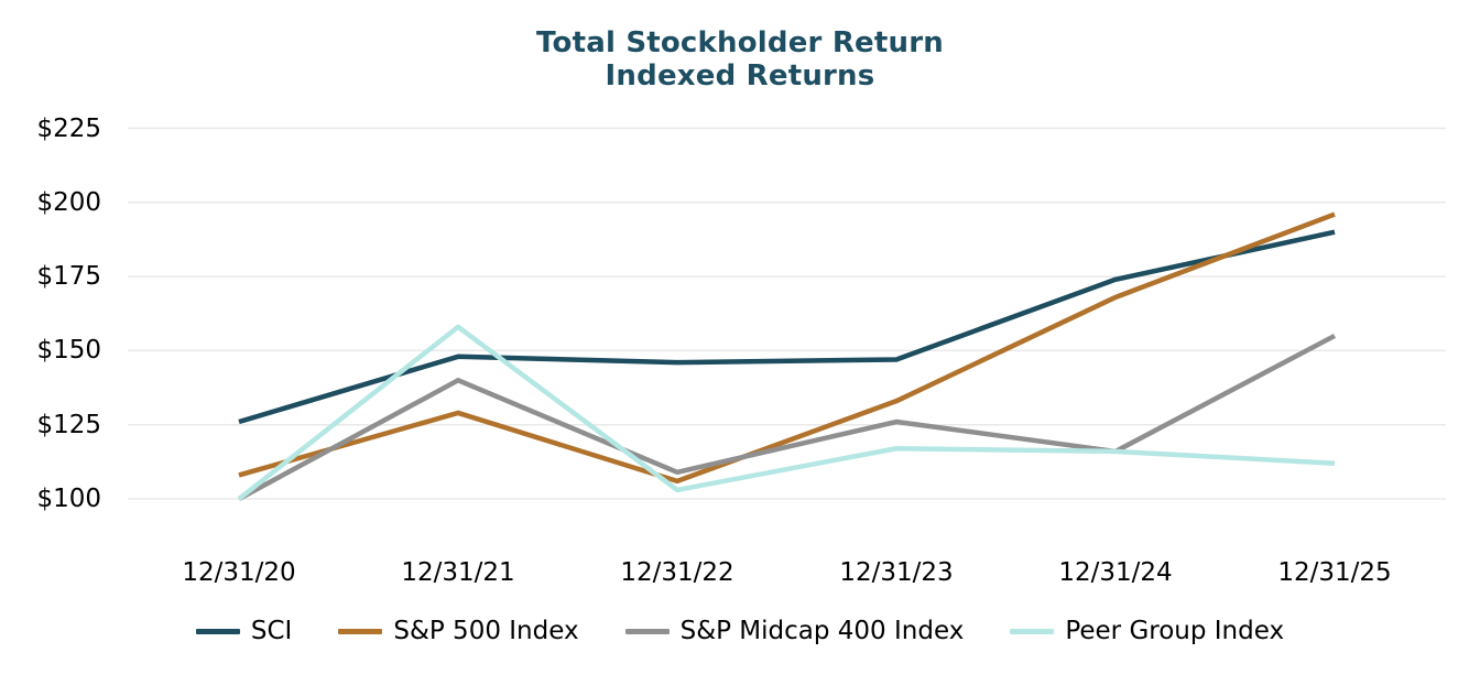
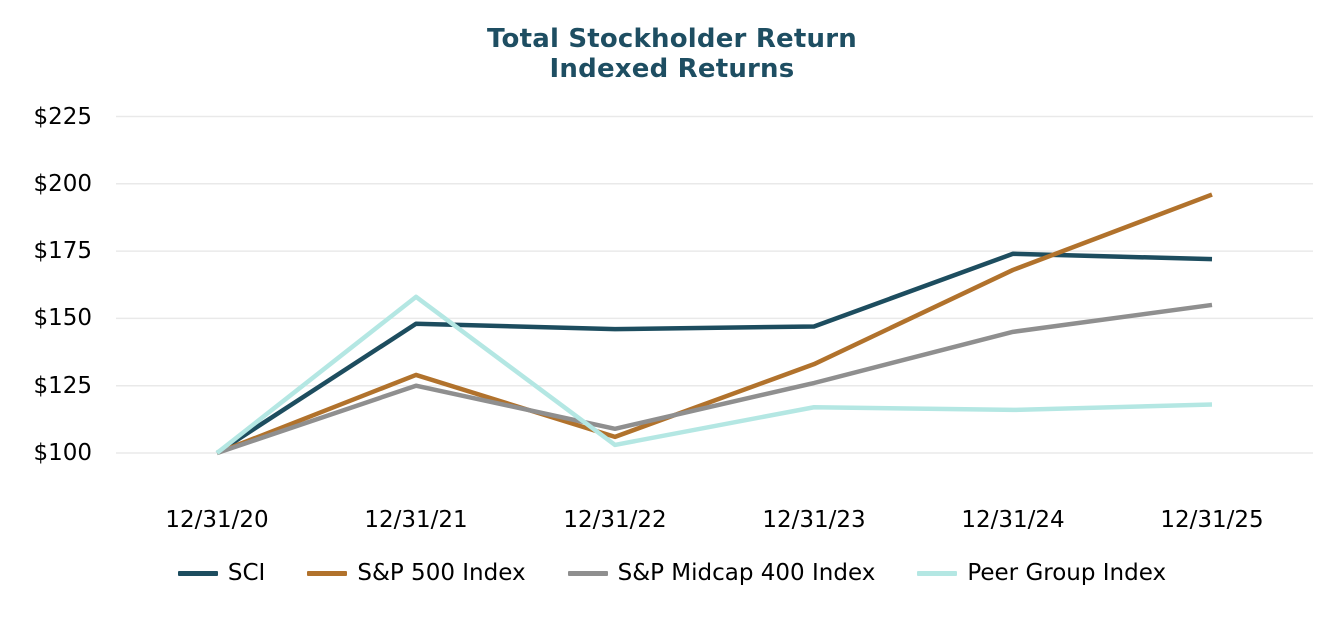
SCI/12/31/20: $126 -> $100
S&P 500 Index/12/31/20: $108 -> $100
S&P Midcap 400 Index/12/31/21: $140 -> $125
S&P Midcap 400 Index/12/31/24: $116 -> $145
SCI/12/31/25: $190 -> $172
Peer Group Index/12/31/25: $112 -> $118
